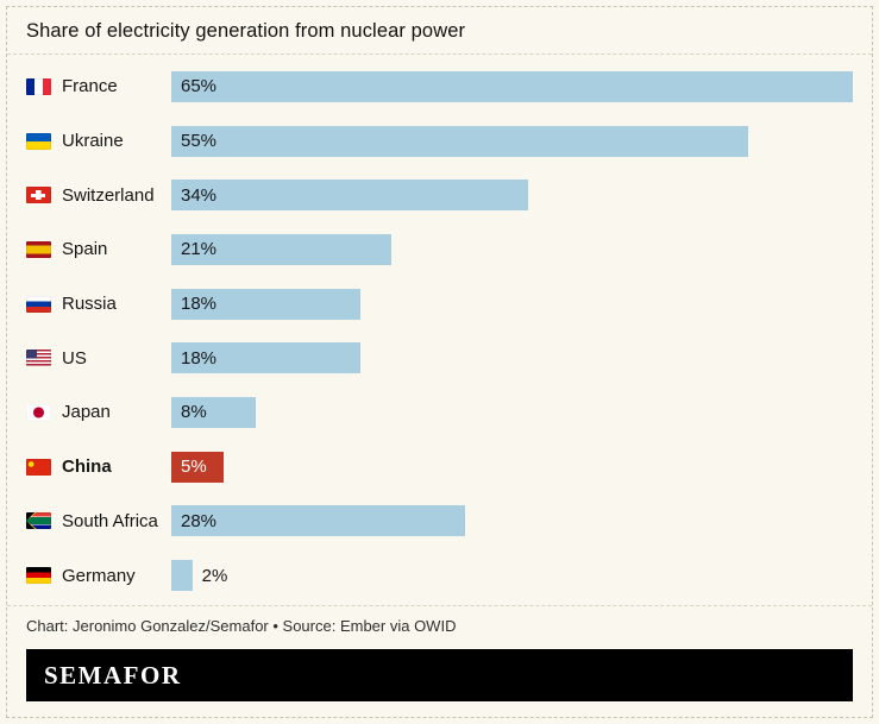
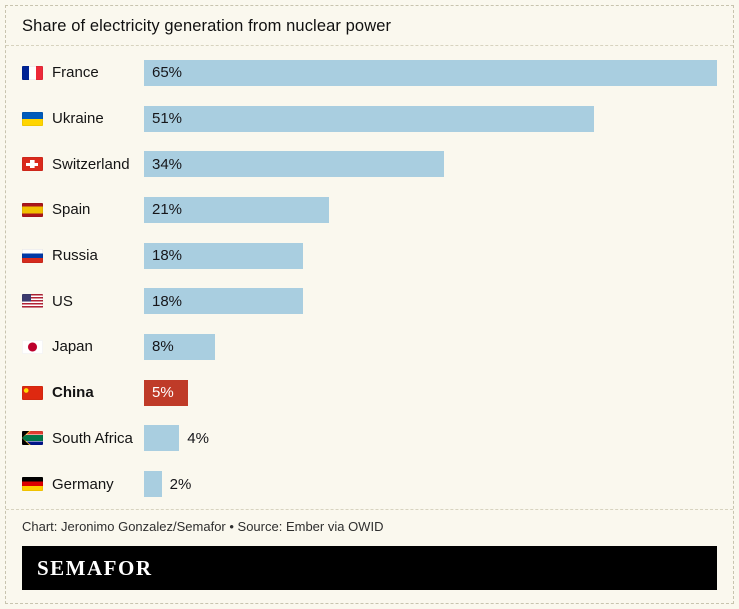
Ukraine: 55% -> 51%
South Africa: 28% -> 4%
